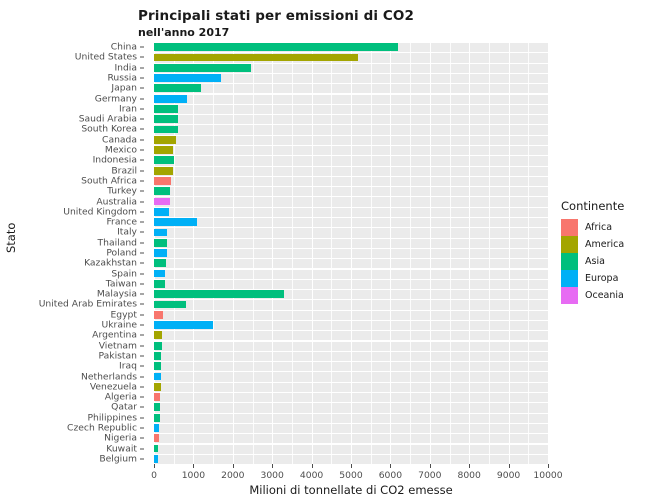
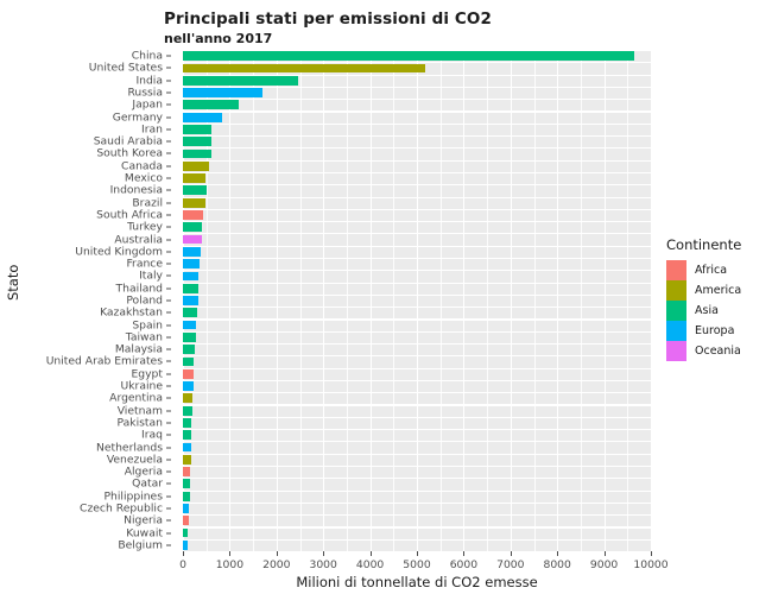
China: 6200 -> 9600
France: 1100 -> 400
Malaysia: 3300 -> 300
United Arab Emirates: 800 -> 200
Ukraine: 1500 -> 200
